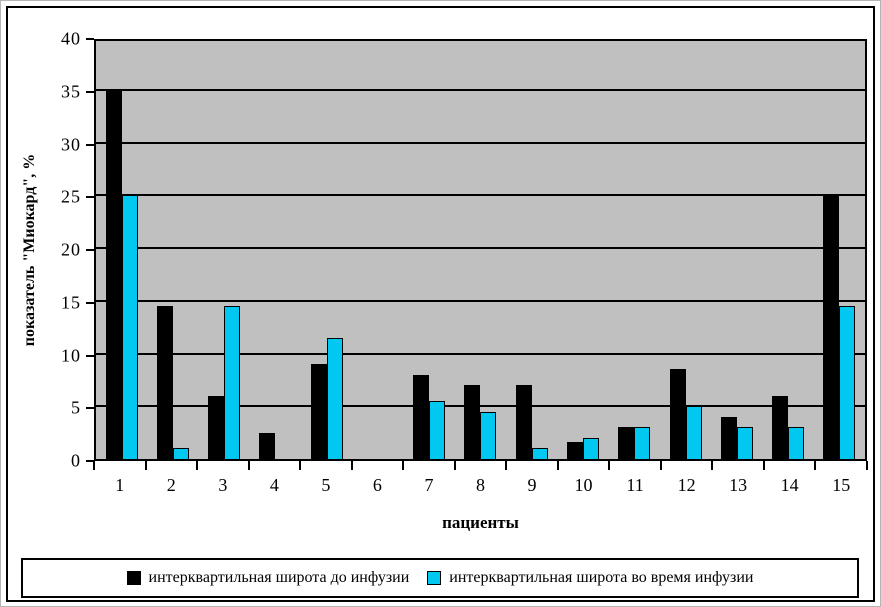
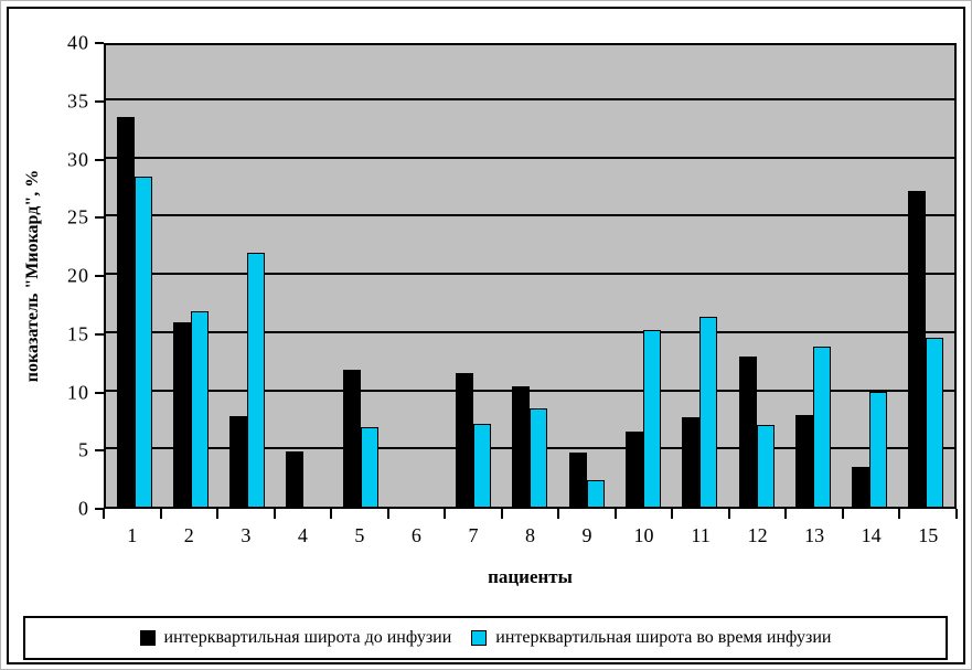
интерквартильная широта до инфузии/1: 35.0 -> 33.5
интерквартильная широта во время инфузии/1: 25.0 -> 28.3
интерквартильная широта до инфузии/2: 14.5 -> 15.8
интерквартильная широта во время инфузии/2: 1.0 -> 16.8
интерквартильная широта до инфузии/3: 6.0 -> 7.8
интерквартильная широта во время инфузии/3: 14.5 -> 21.8
интерквартильная широта до инфузии/4: 2.5 -> 4.7
интерквартильная широта до инфузии/5: 9.0 -> 11.8
интерквартильная широта во время инфузии/5: 11.5 -> 6.8
интерквартильная широта до инфузии/7: 8.0 -> 11.5
интерквартильная широта во время инфузии/7: 5.5 -> 7.1
интерквартильная широта до инфузии/8: 7.0 -> 10.3
интерквартильная широта во время инфузии/8: 4.5 -> 8.4
интерквартильная широта до инфузии/9: 7.0 -> 4.6
интерквартильная широта во время инфузии/9: 1.0 -> 2.3
интерквартильная широта до инфузии/10: 1.6 -> 6.4
интерквартильная широта во время инфузии/10: 2.0 -> 15.2
интерквартильная широта до инфузии/11: 3.0 -> 7.7
интерквартильная широта во время инфузии/11: 3.0 -> 16.3
интерквартильная широта до инфузии/12: 8.5 -> 12.9
интерквартильная широта во время инфузии/12: 5.0 -> 7.0
интерквартильная широта до инфузии/13: 4.0 -> 7.9
интерквартильная широта во время инфузии/13: 3.0 -> 13.7
интерквартильная широта до инфузии/14: 6.0 -> 3.4
интерквартильная широта во время инфузии/14: 3.0 -> 9.9
интерквартильная широта до инфузии/15: 25.0 -> 27.1
